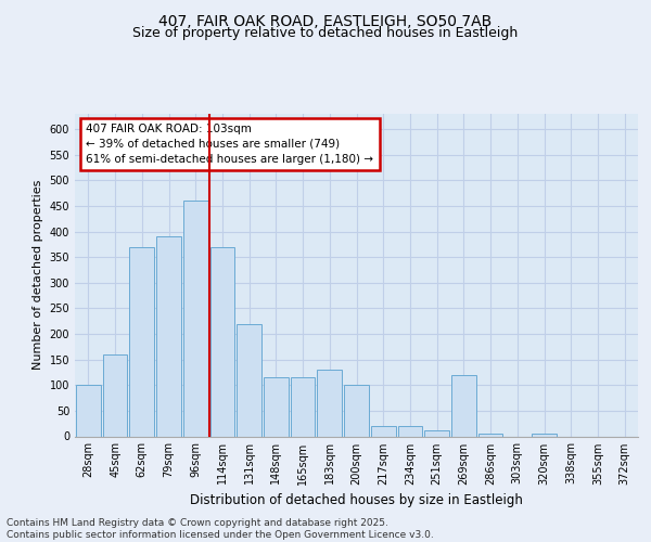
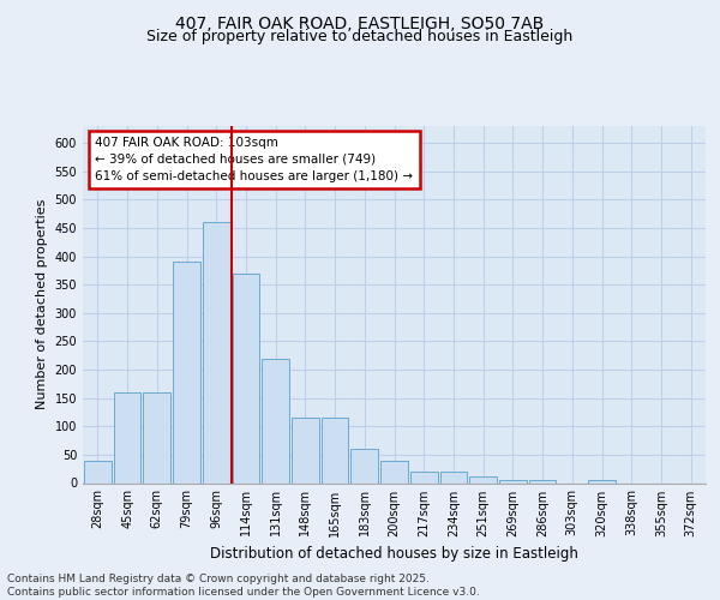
28sqm: 100 -> 40
62sqm: 370 -> 160
183sqm: 130 -> 60
200sqm: 100 -> 40
269sqm: 120 -> 5
